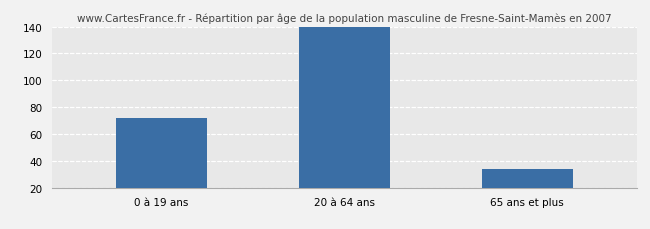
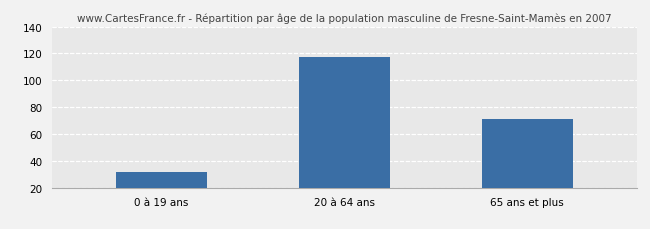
0 à 19 ans: 72 -> 32
20 à 64 ans: 140 -> 117
65 ans et plus: 34 -> 71
